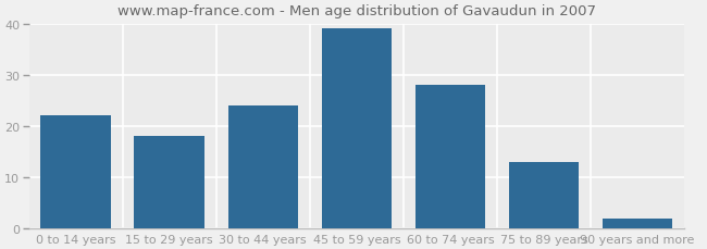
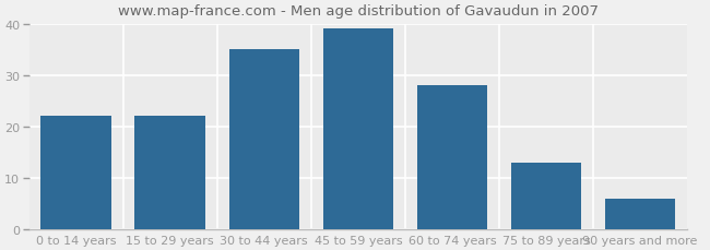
15 to 29 years: 18 -> 22
30 to 44 years: 24 -> 35
90 years and more: 2 -> 6
